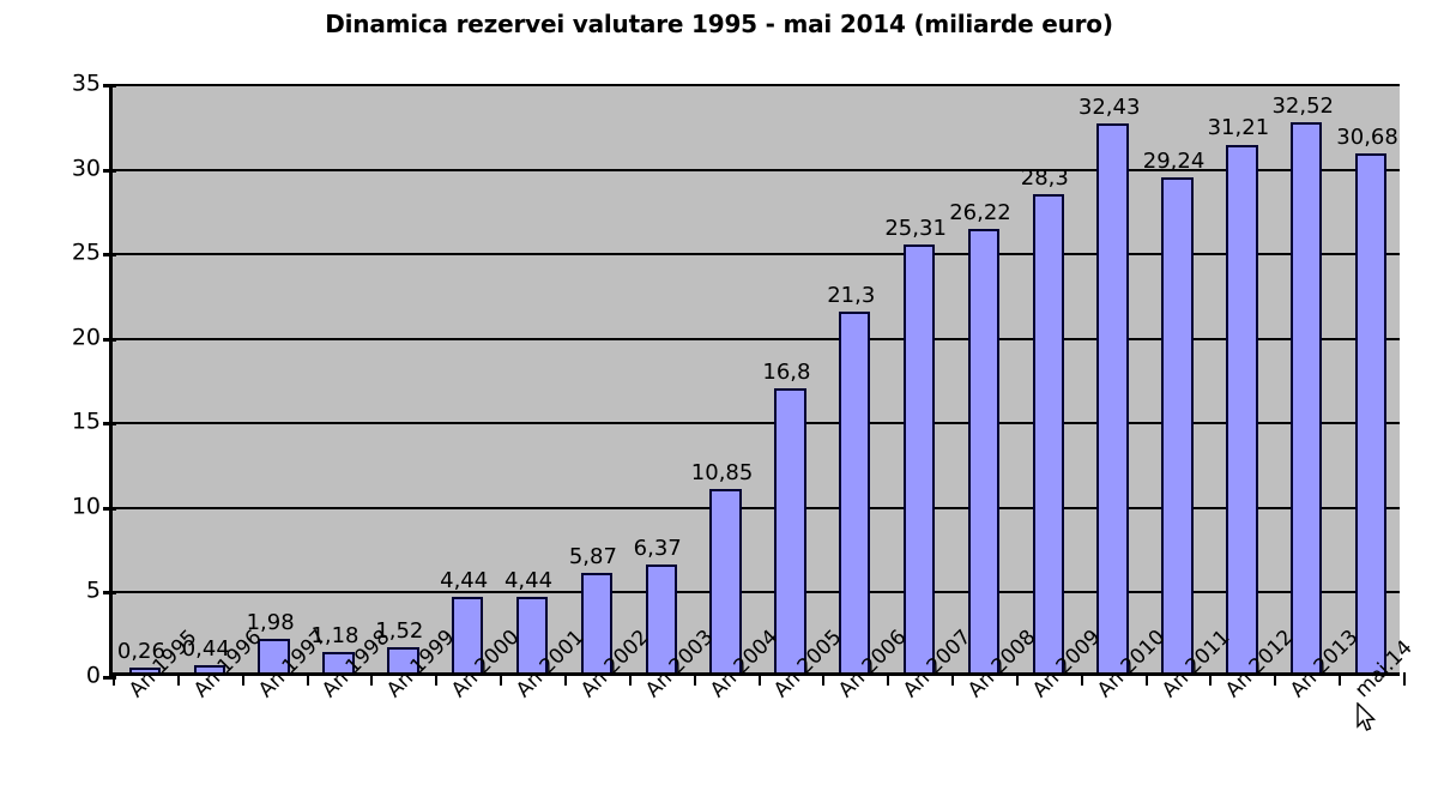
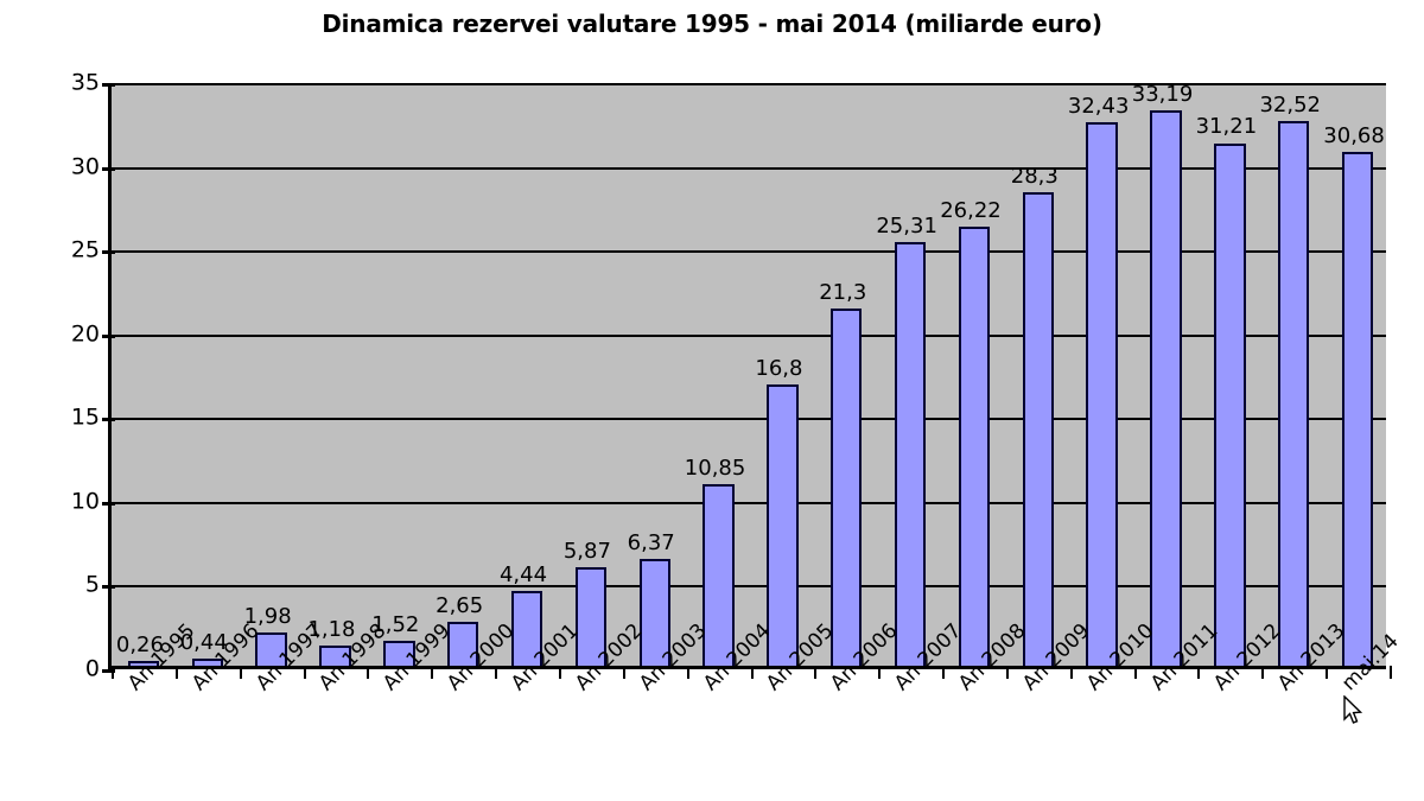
An 2000: 4,44 -> 2,65
An 2011: 29,24 -> 33,19
